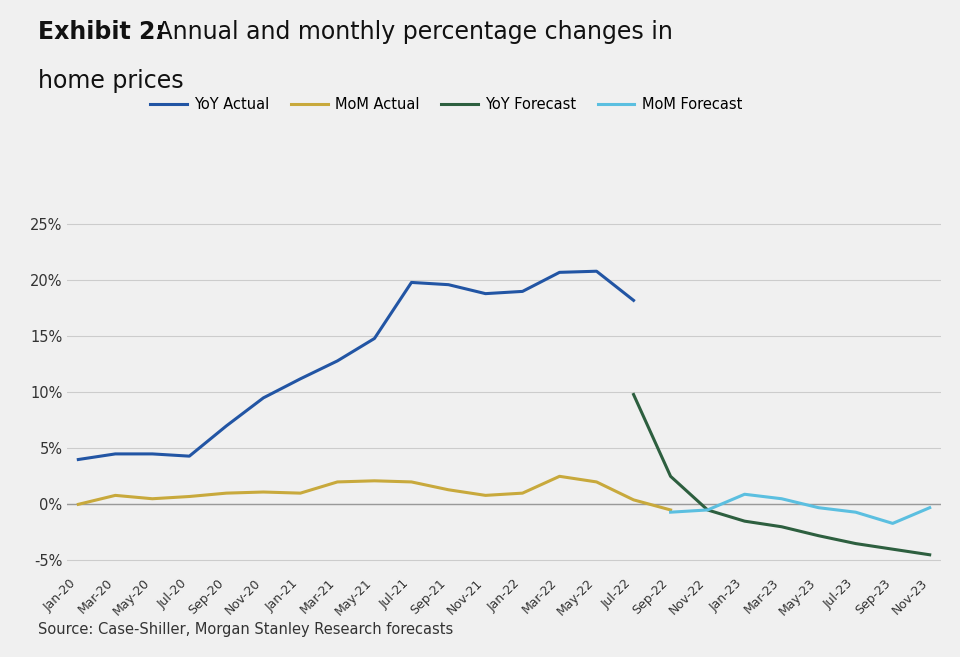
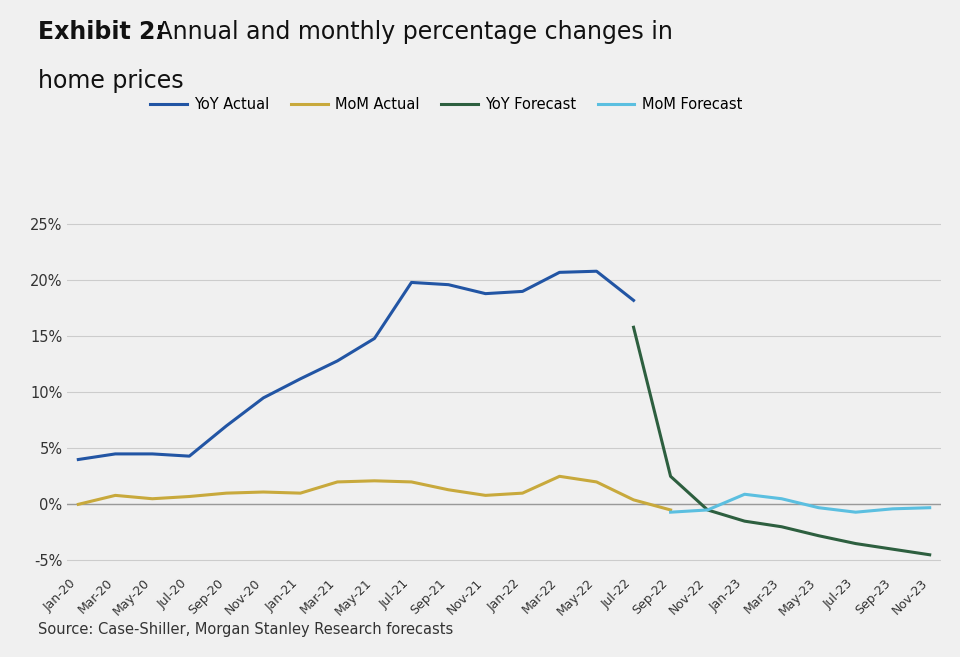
YoY Forecast/Jul-22: 9.8% -> 15.8%
MoM Forecast/Sep-23: -1.7% -> -0.4%
